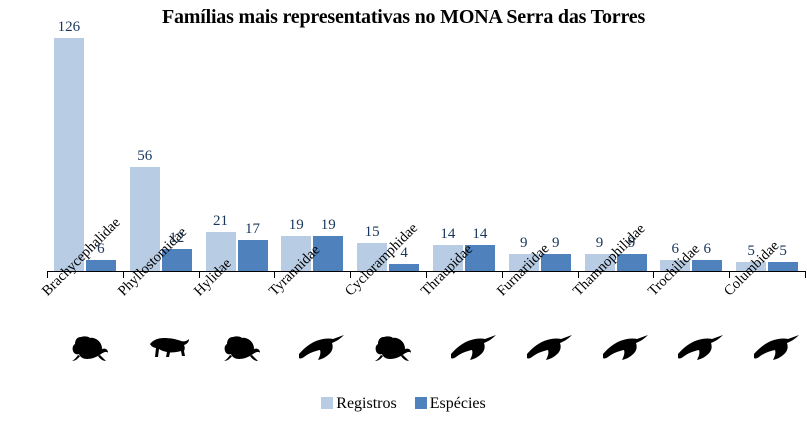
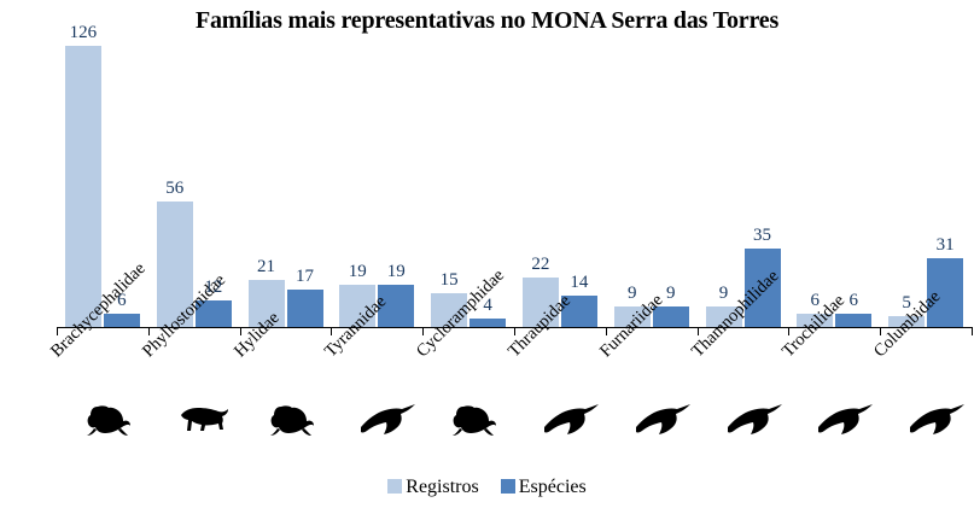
Registros/Thraupidae: 14 -> 22
Espécies/Thamnophilidae: 9 -> 35
Espécies/Columbidae: 5 -> 31
